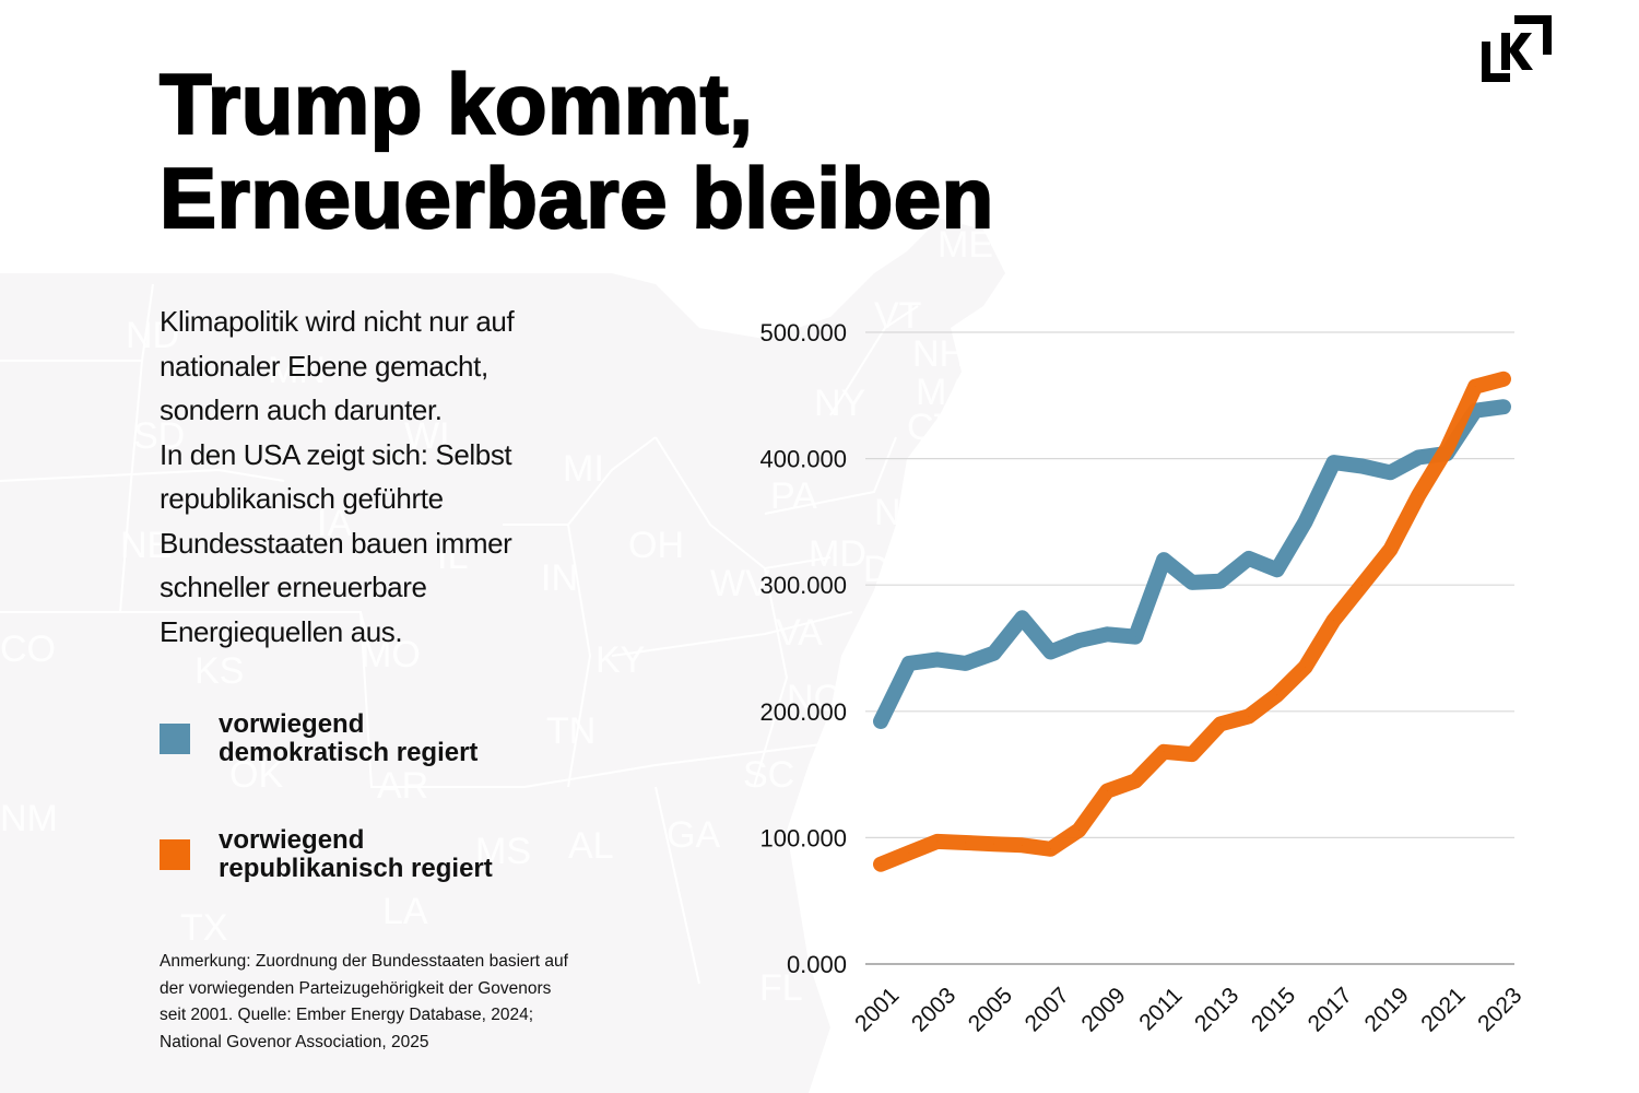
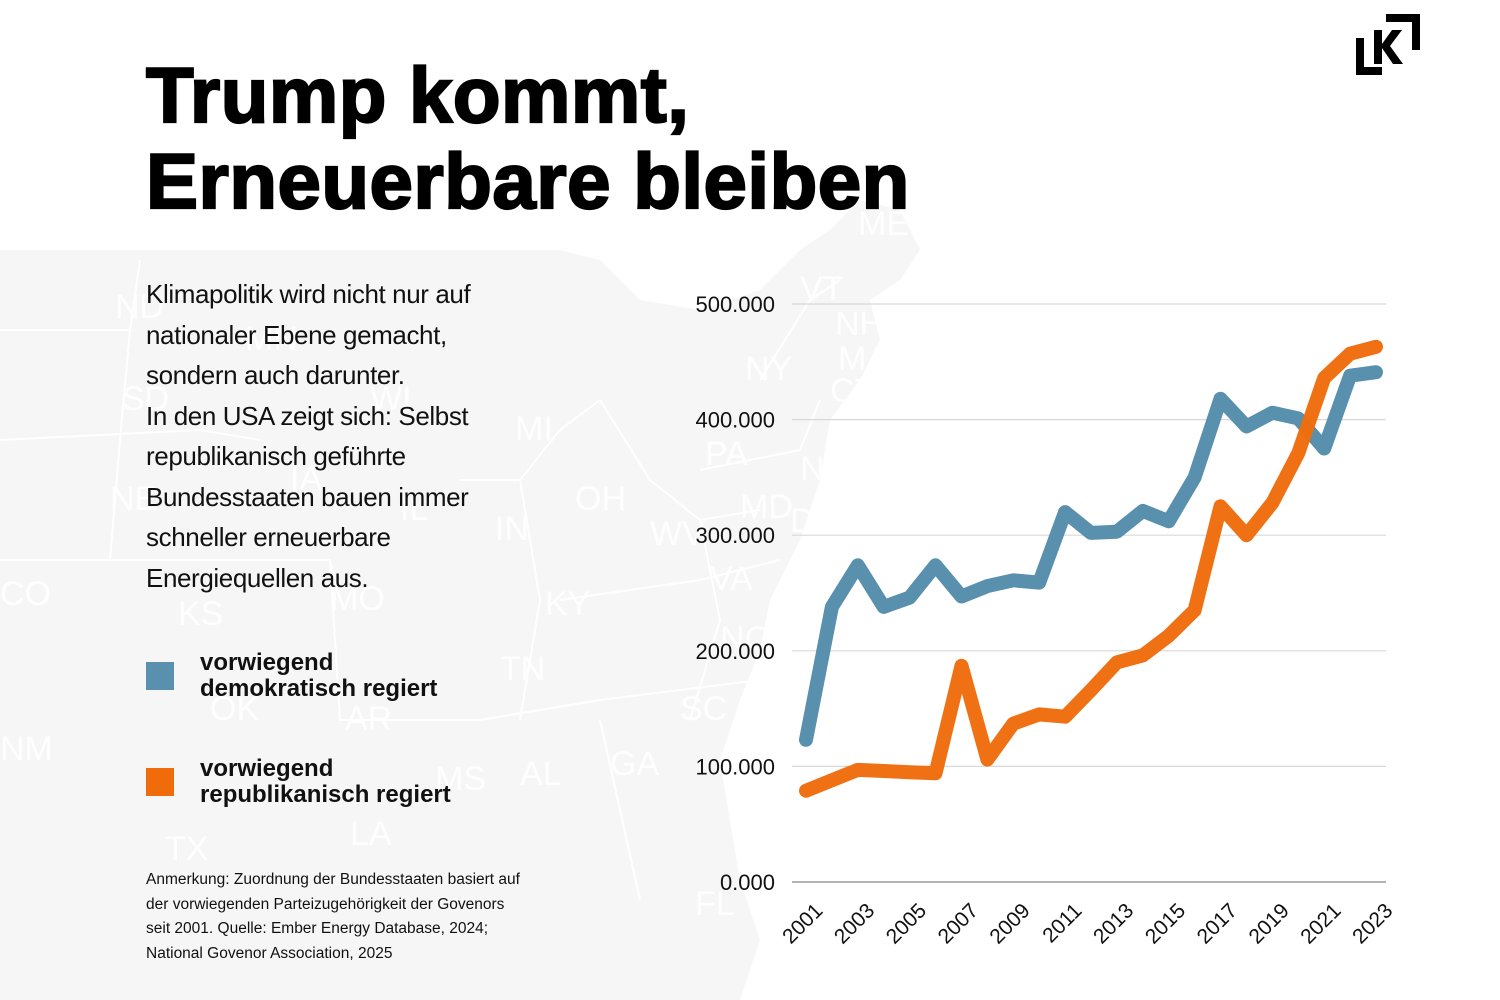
vorwiegend demokratisch regiert/2001: 192000 -> 123000
vorwiegend demokratisch regiert/2003: 241000 -> 274000
vorwiegend republikanisch regiert/2007: 91000 -> 187000
vorwiegend republikanisch regiert/2011: 168000 -> 143000
vorwiegend demokratisch regiert/2017: 397000 -> 418000
vorwiegend republikanisch regiert/2017: 272000 -> 325000
vorwiegend demokratisch regiert/2019: 389000 -> 406000
vorwiegend demokratisch regiert/2021: 404000 -> 375000
vorwiegend republikanisch regiert/2021: 408000 -> 436000
